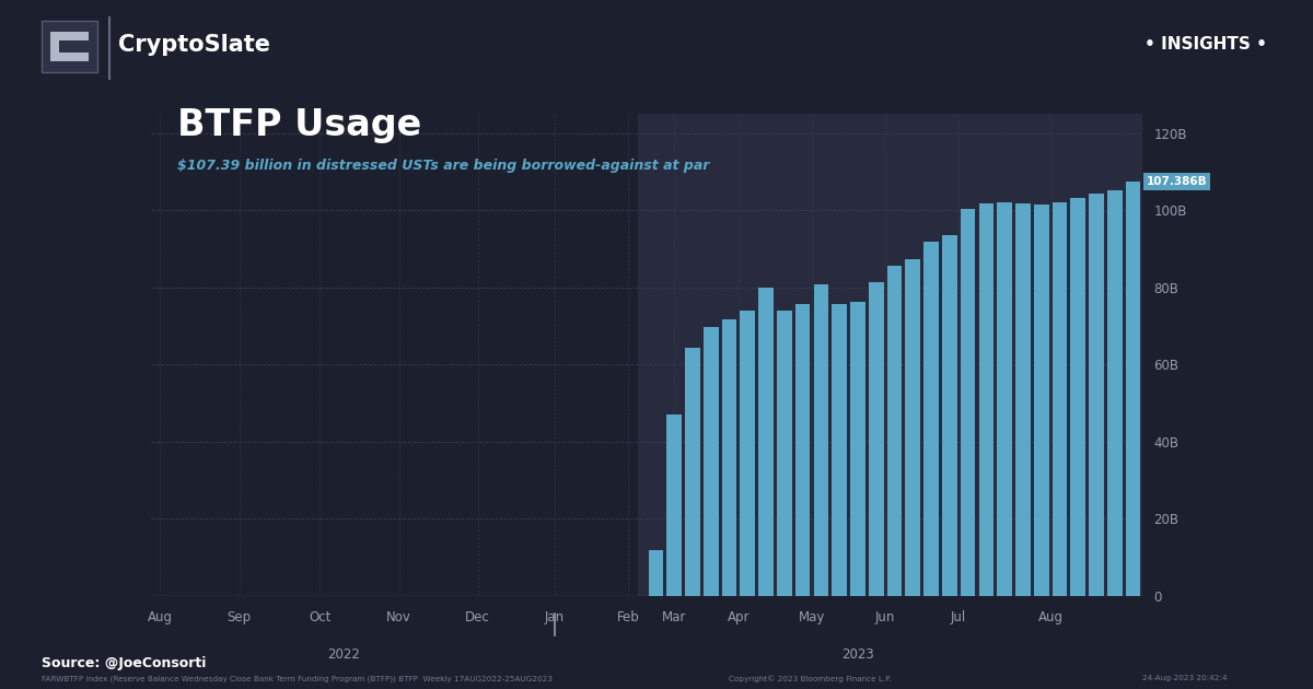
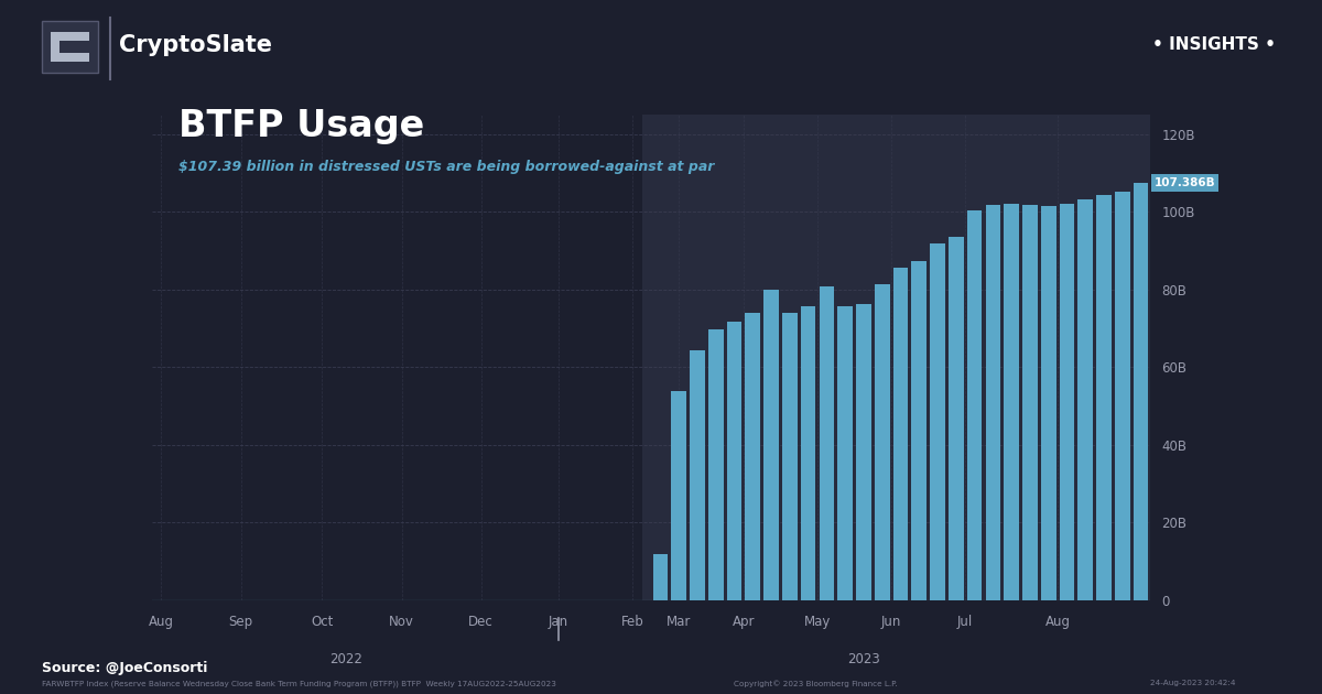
Mar: 47.0B -> 53.7B
